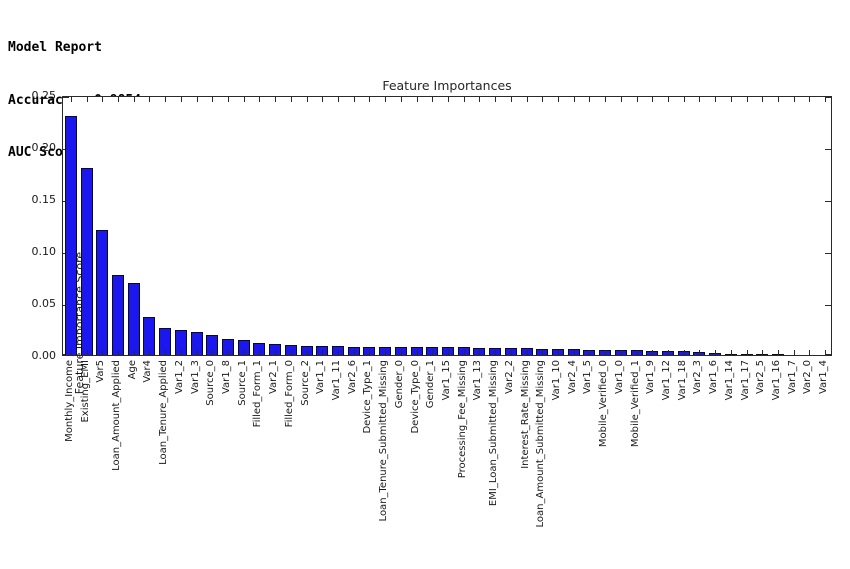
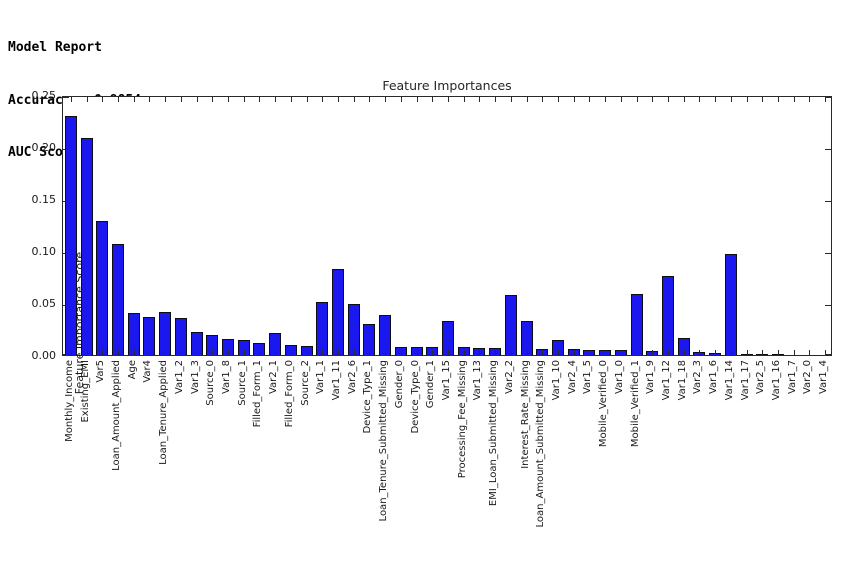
Existing_EMI: 0.180 -> 0.209
Var5: 0.120 -> 0.129
Loan_Amount_Applied: 0.077 -> 0.107
Age: 0.069 -> 0.040
Loan_Tenure_Applied: 0.026 -> 0.041
Var1_2: 0.024 -> 0.036
Var2_1: 0.011 -> 0.021
Var1_1: 0.009 -> 0.051
Var1_11: 0.009 -> 0.083
Var2_6: 0.008 -> 0.049
Device_Type_1: 0.008 -> 0.030
Loan_Tenure_Submitted_Missing: 0.008 -> 0.038
Var1_15: 0.007 -> 0.033
Var2_2: 0.006 -> 0.058
Interest_Rate_Missing: 0.006 -> 0.033
Var1_10: 0.006 -> 0.014
Mobile_Verified_1: 0.004 -> 0.059
Var1_12: 0.004 -> 0.076
Var1_18: 0.004 -> 0.016
Var1_14: 0.001 -> 0.097
